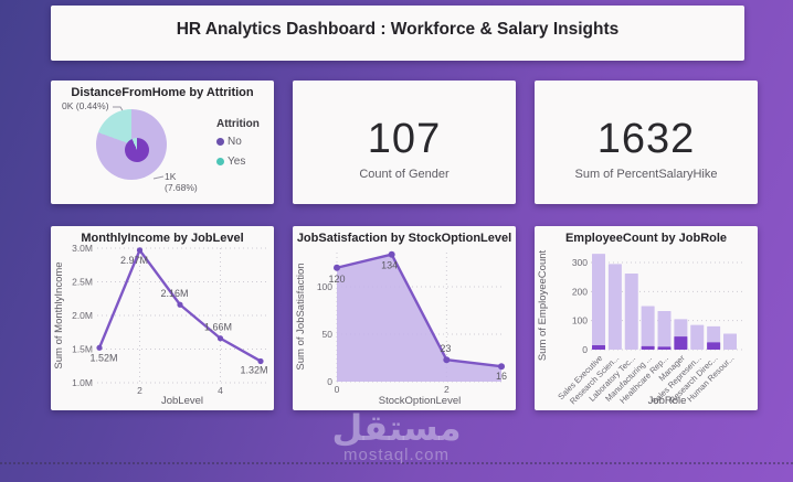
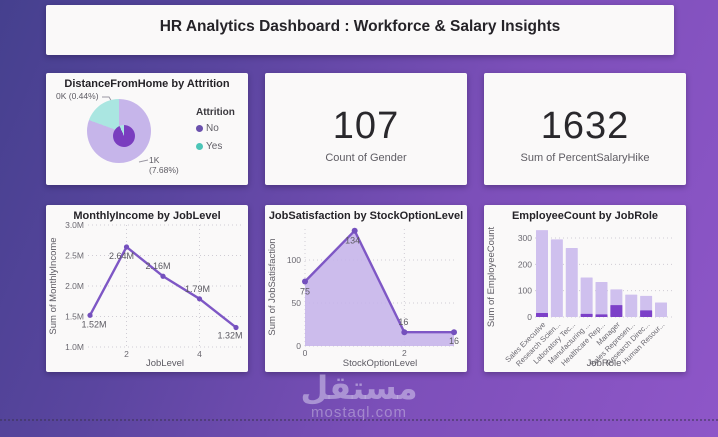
MonthlyIncome by JobLevel/2: 2.97M -> 2.64M
MonthlyIncome by JobLevel/4: 1.66M -> 1.79M
JobSatisfaction by StockOptionLevel/0: 120 -> 75
JobSatisfaction by StockOptionLevel/2: 23 -> 16
